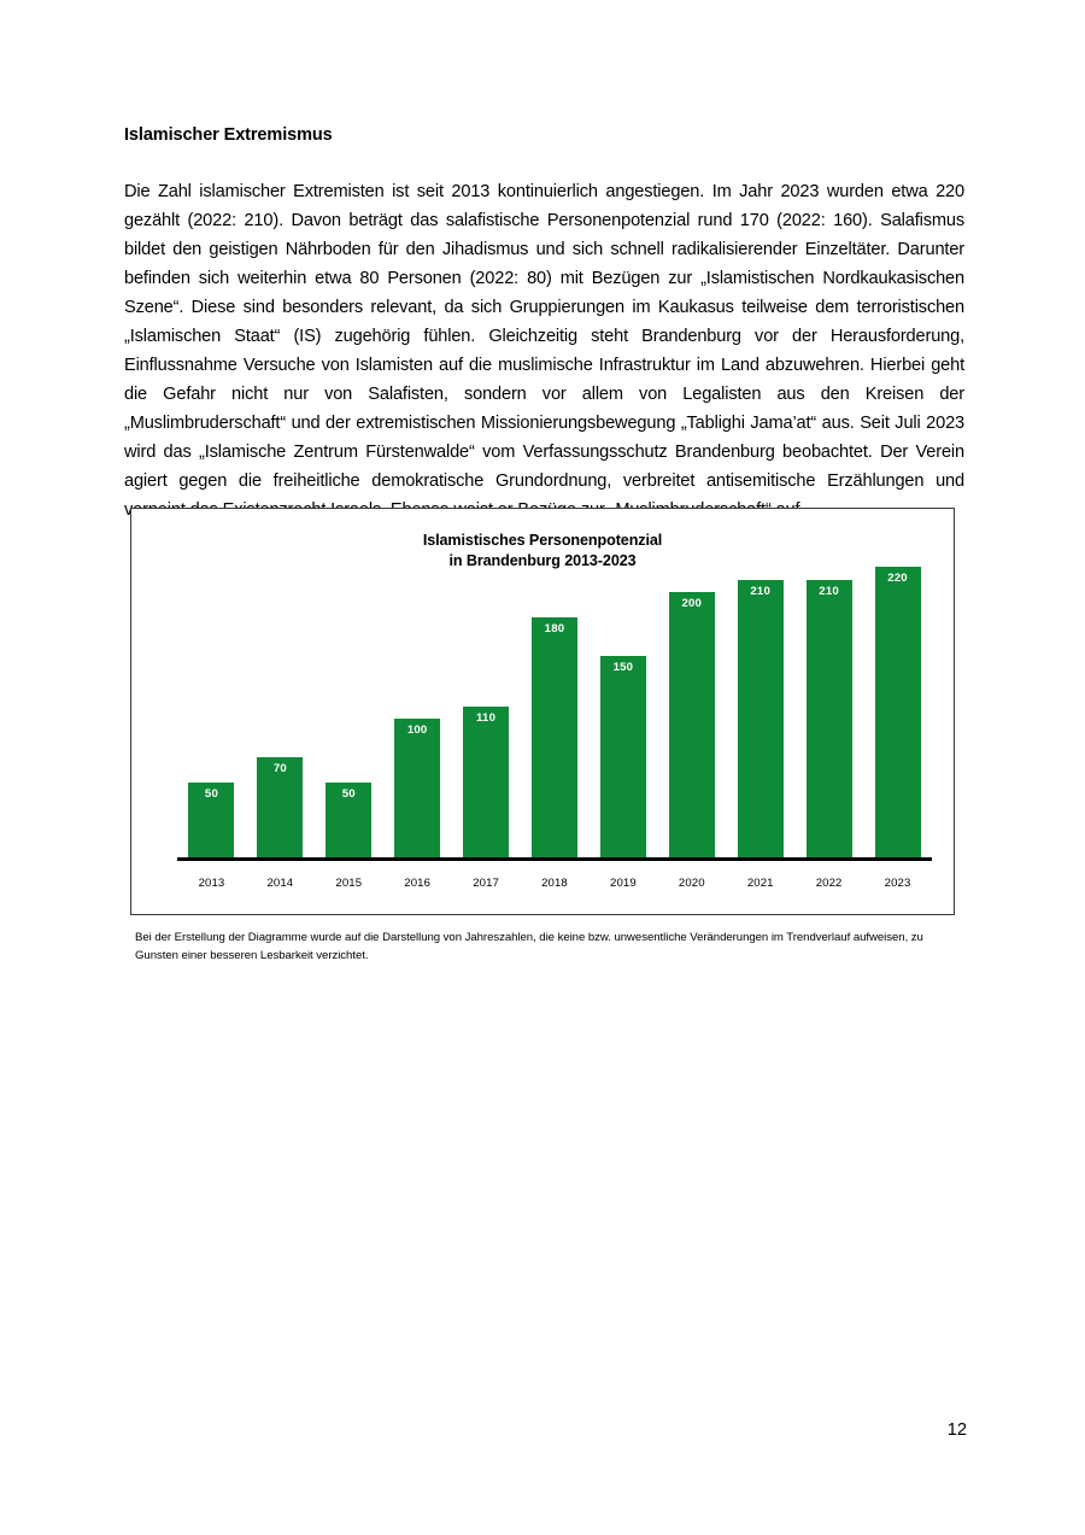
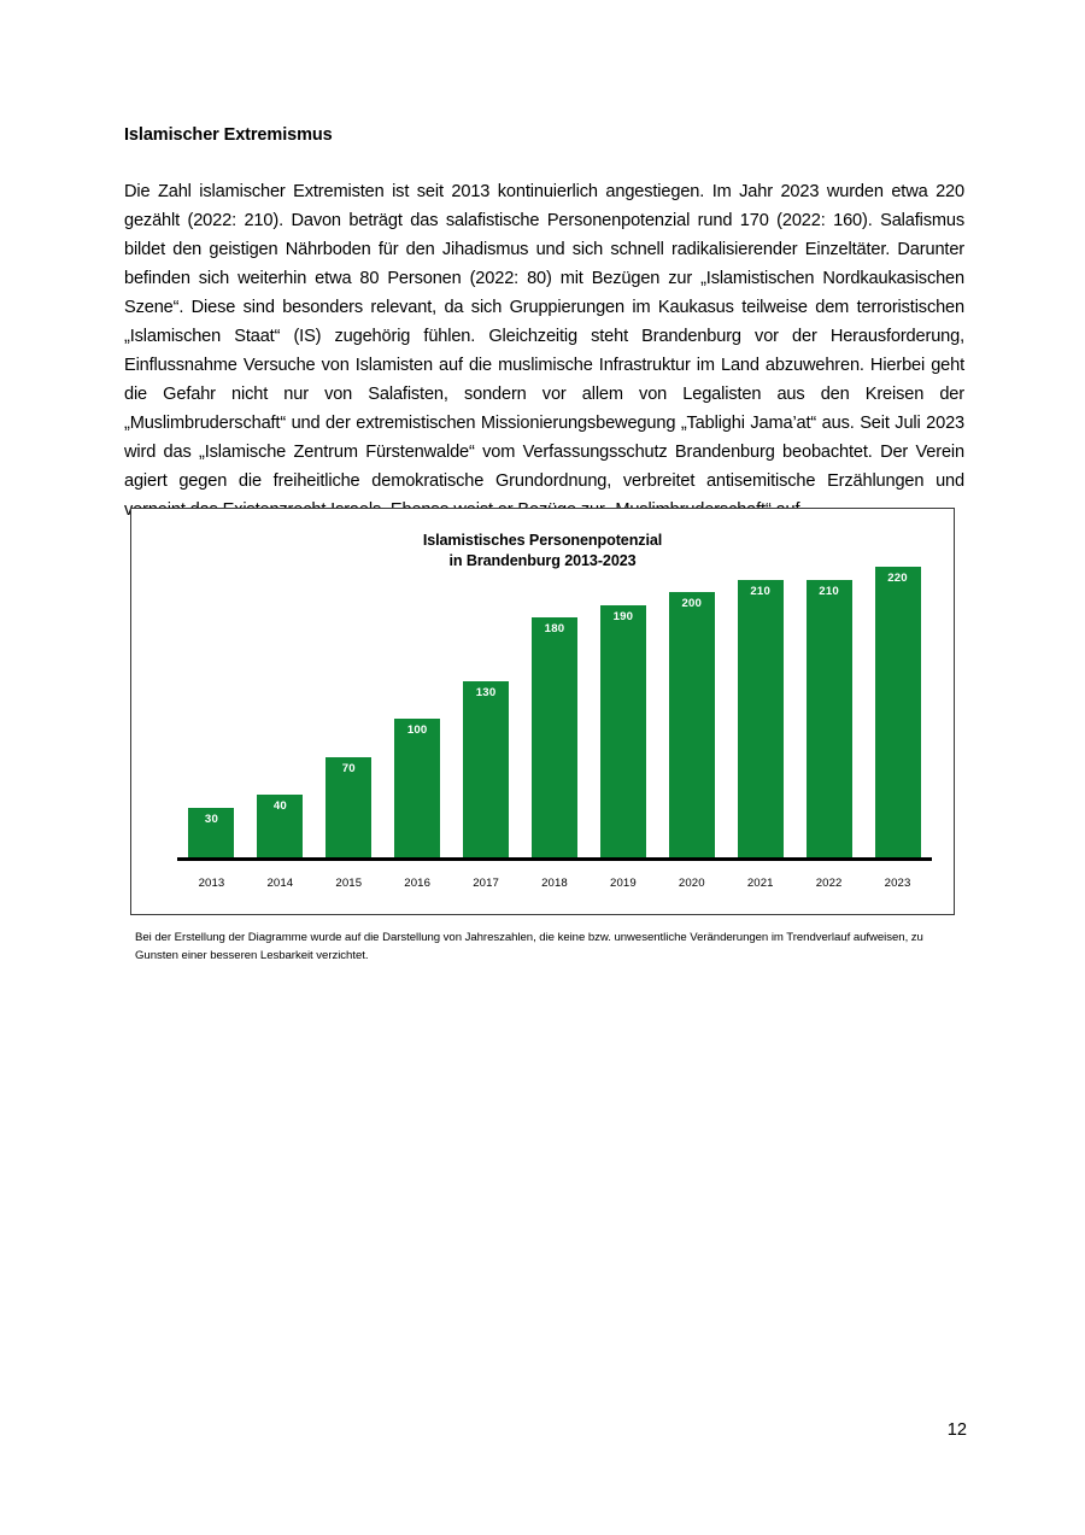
2013: 50 -> 30
2014: 70 -> 40
2015: 50 -> 70
2017: 110 -> 130
2019: 150 -> 190
